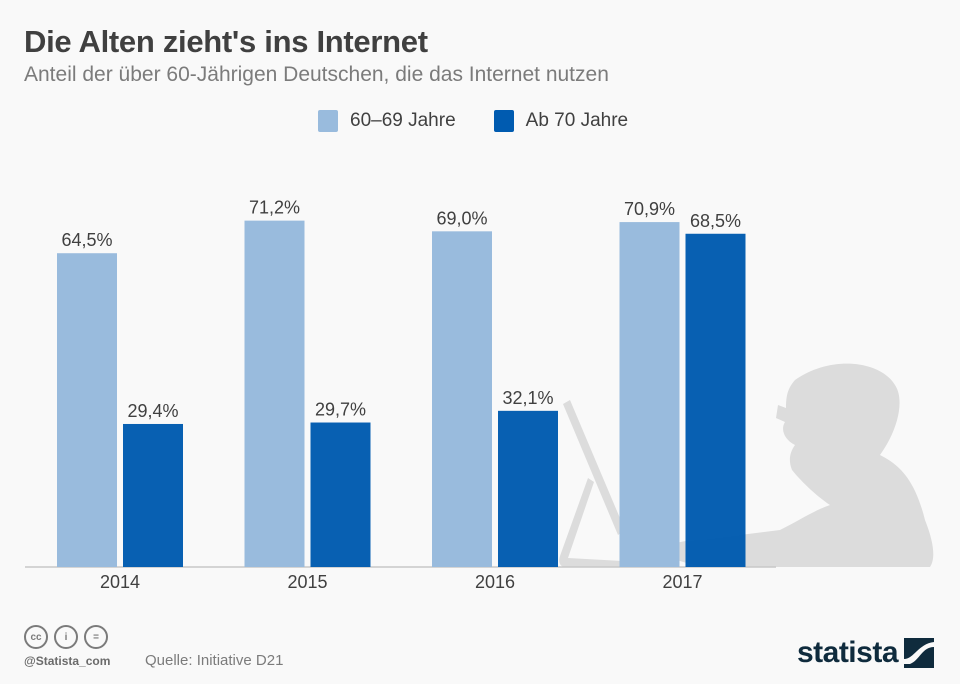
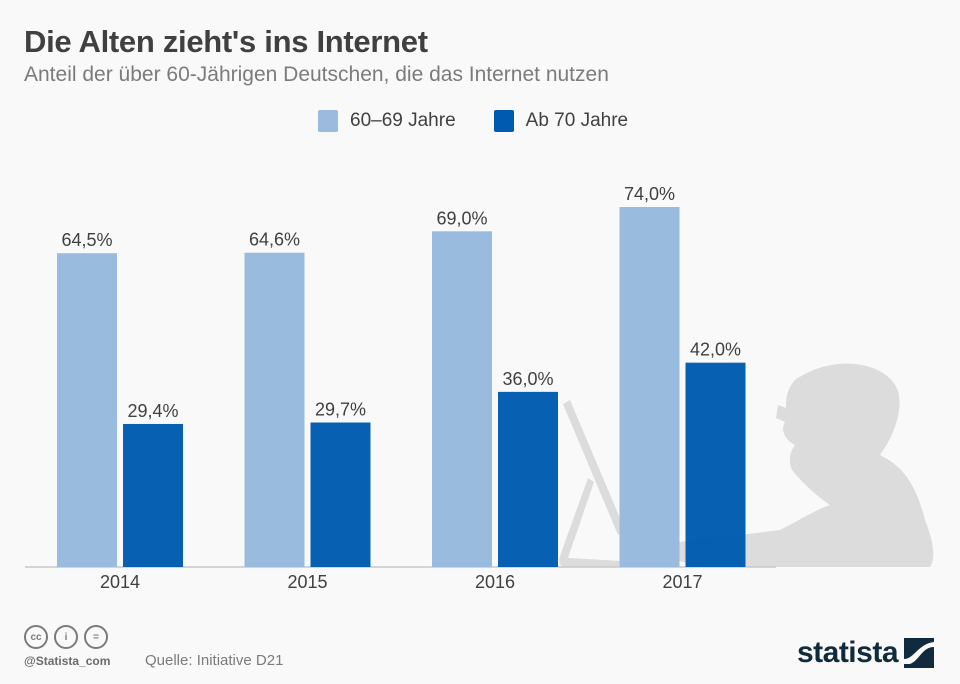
60–69 Jahre/2015: 71,2% -> 64,6%
Ab 70 Jahre/2016: 32,1% -> 36,0%
60–69 Jahre/2017: 70,9% -> 74,0%
Ab 70 Jahre/2017: 68,5% -> 42,0%
